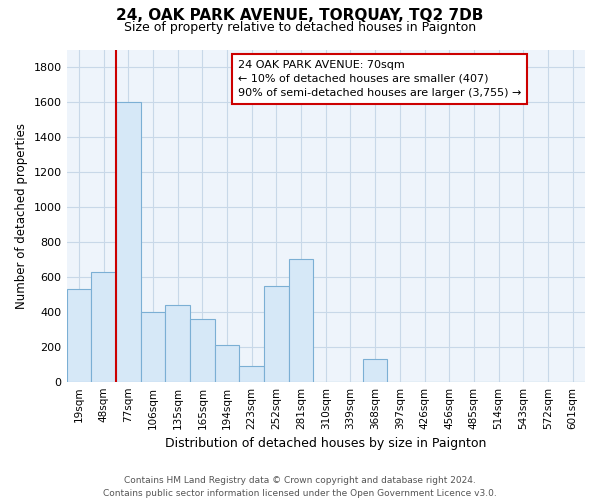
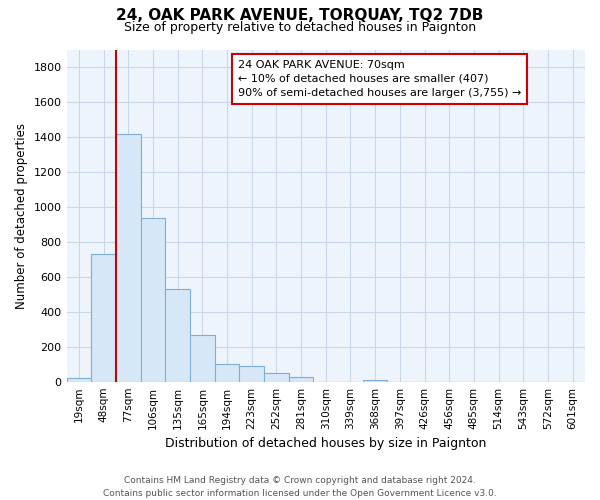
19sqm: 530 -> 20
48sqm: 630 -> 730
77sqm: 1600 -> 1420
106sqm: 400 -> 940
135sqm: 440 -> 530
165sqm: 360 -> 270
194sqm: 210 -> 100
252sqm: 550 -> 50
281sqm: 700 -> 30
368sqm: 130 -> 10
